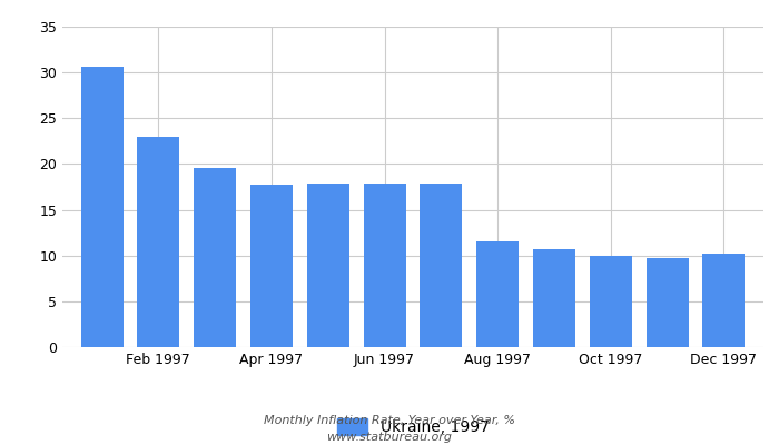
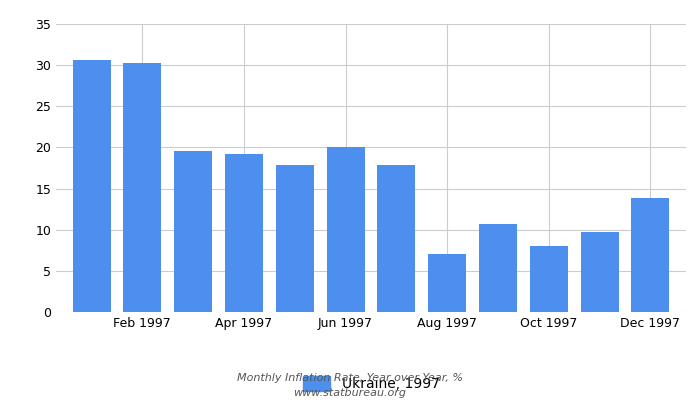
Feb 1997: 23.0 -> 30.2
Apr 1997: 17.7 -> 19.2
Jun 1997: 17.9 -> 20.0
Aug 1997: 11.5 -> 7.0
Oct 1997: 10.0 -> 8.0
Dec 1997: 10.2 -> 13.8
